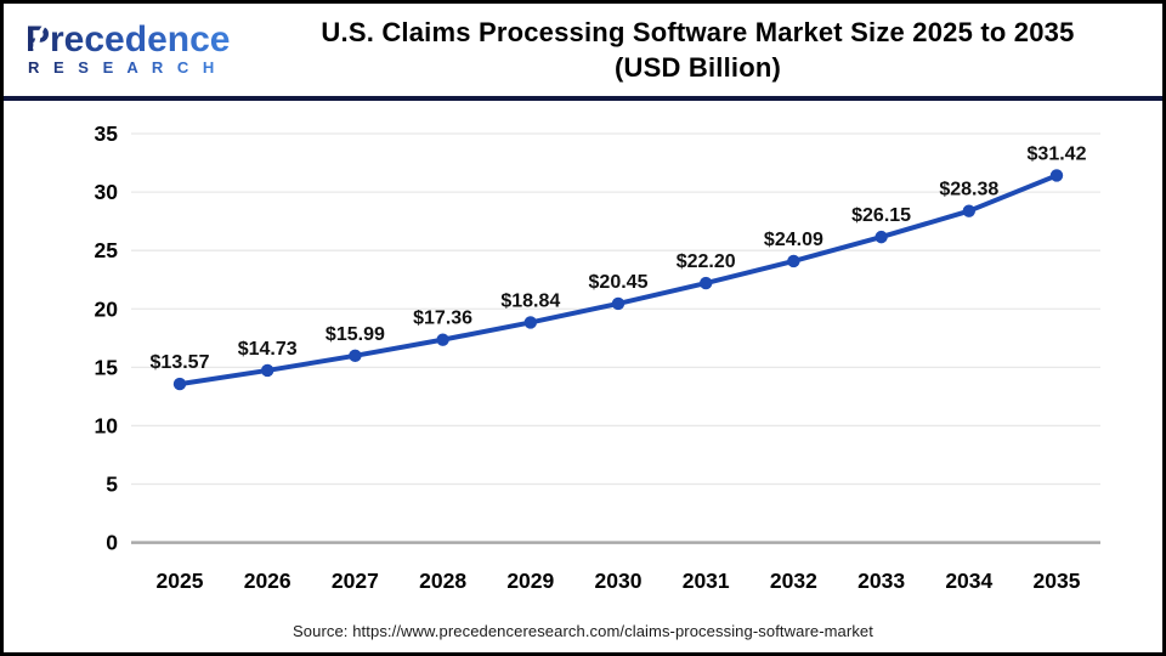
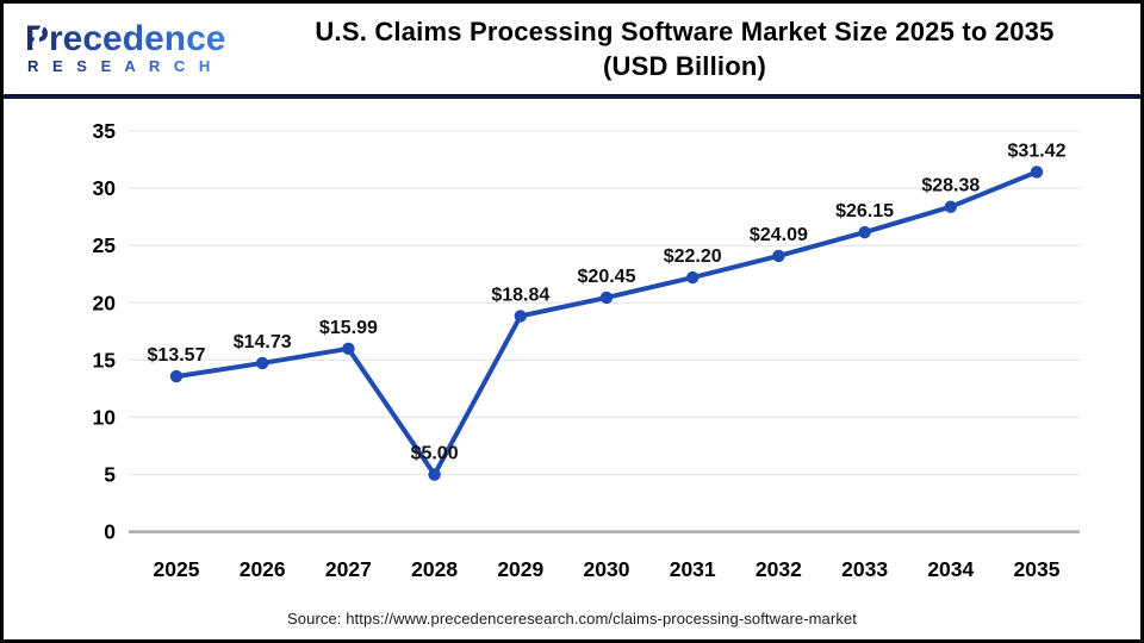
2028: $17.36 -> $5.00
